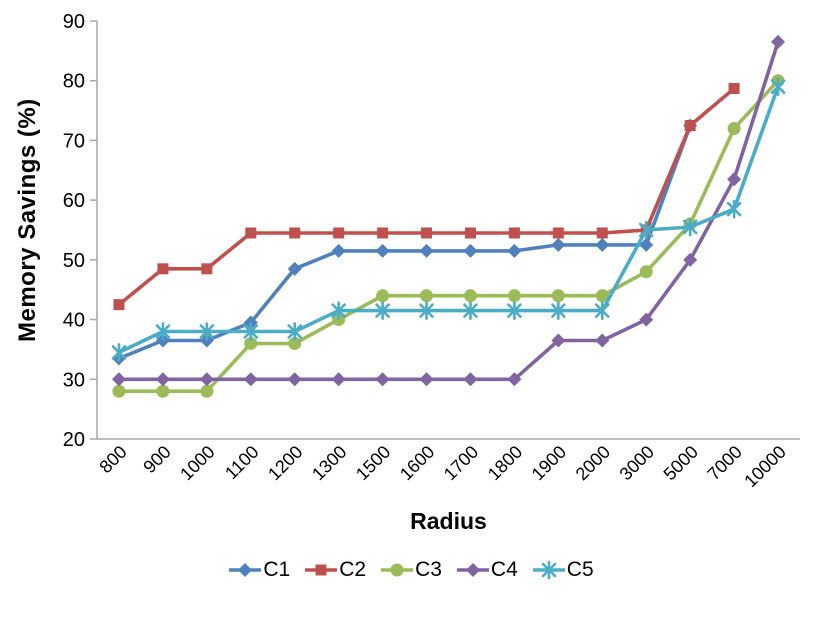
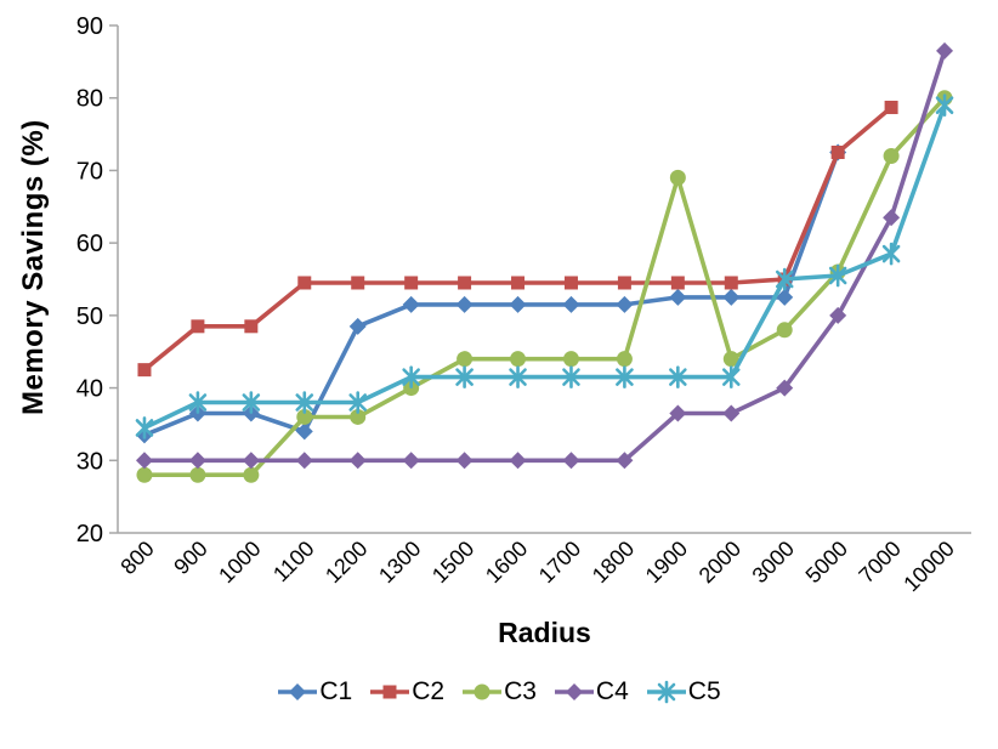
C1/1100: 40 -> 34
C3/1900: 44 -> 69
